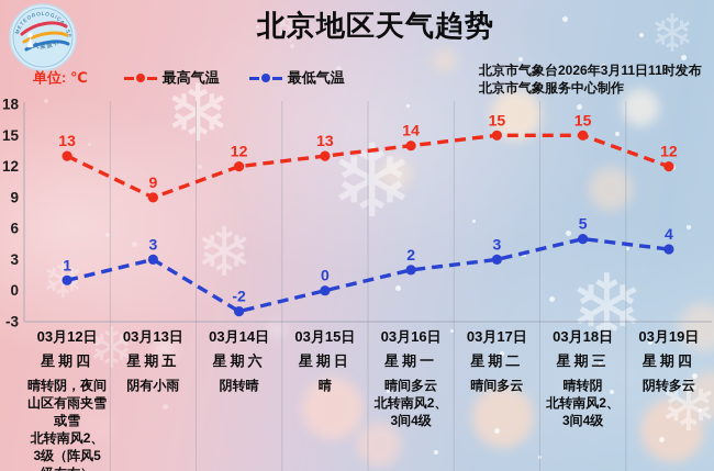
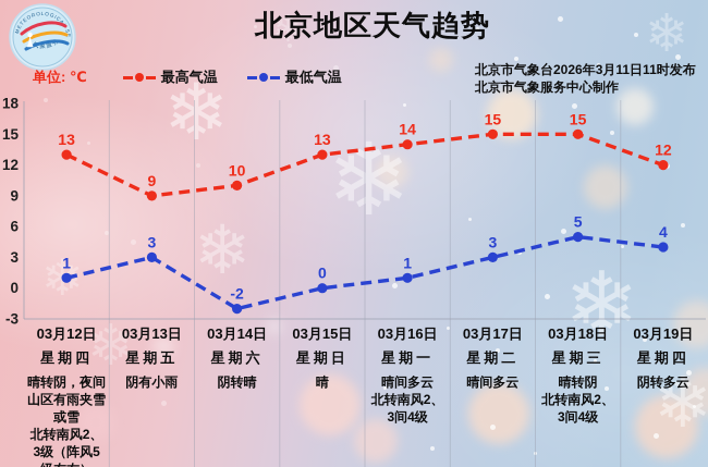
最高气温/03月14日: 12 -> 10
最低气温/03月16日: 2 -> 1
